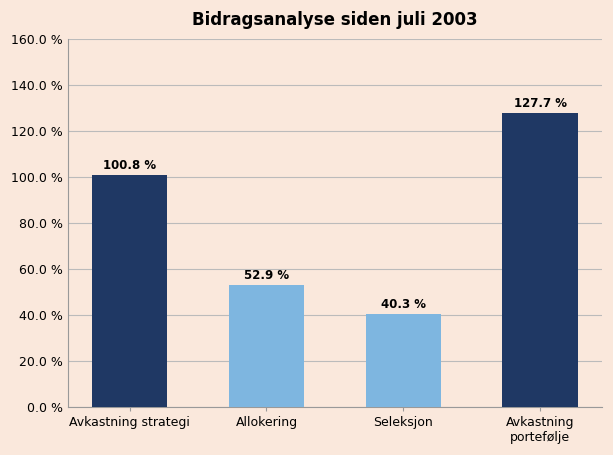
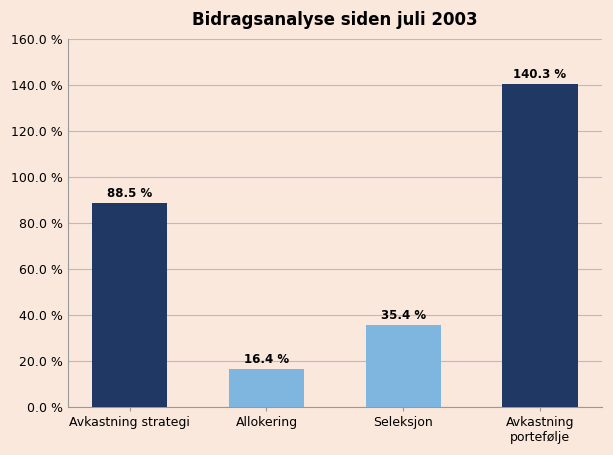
Avkastning strategi: 100.8 -> 88.5
Allokering: 52.9 -> 16.4
Seleksjon: 40.3 -> 35.4
Avkastning portefølje: 127.7 -> 140.3
